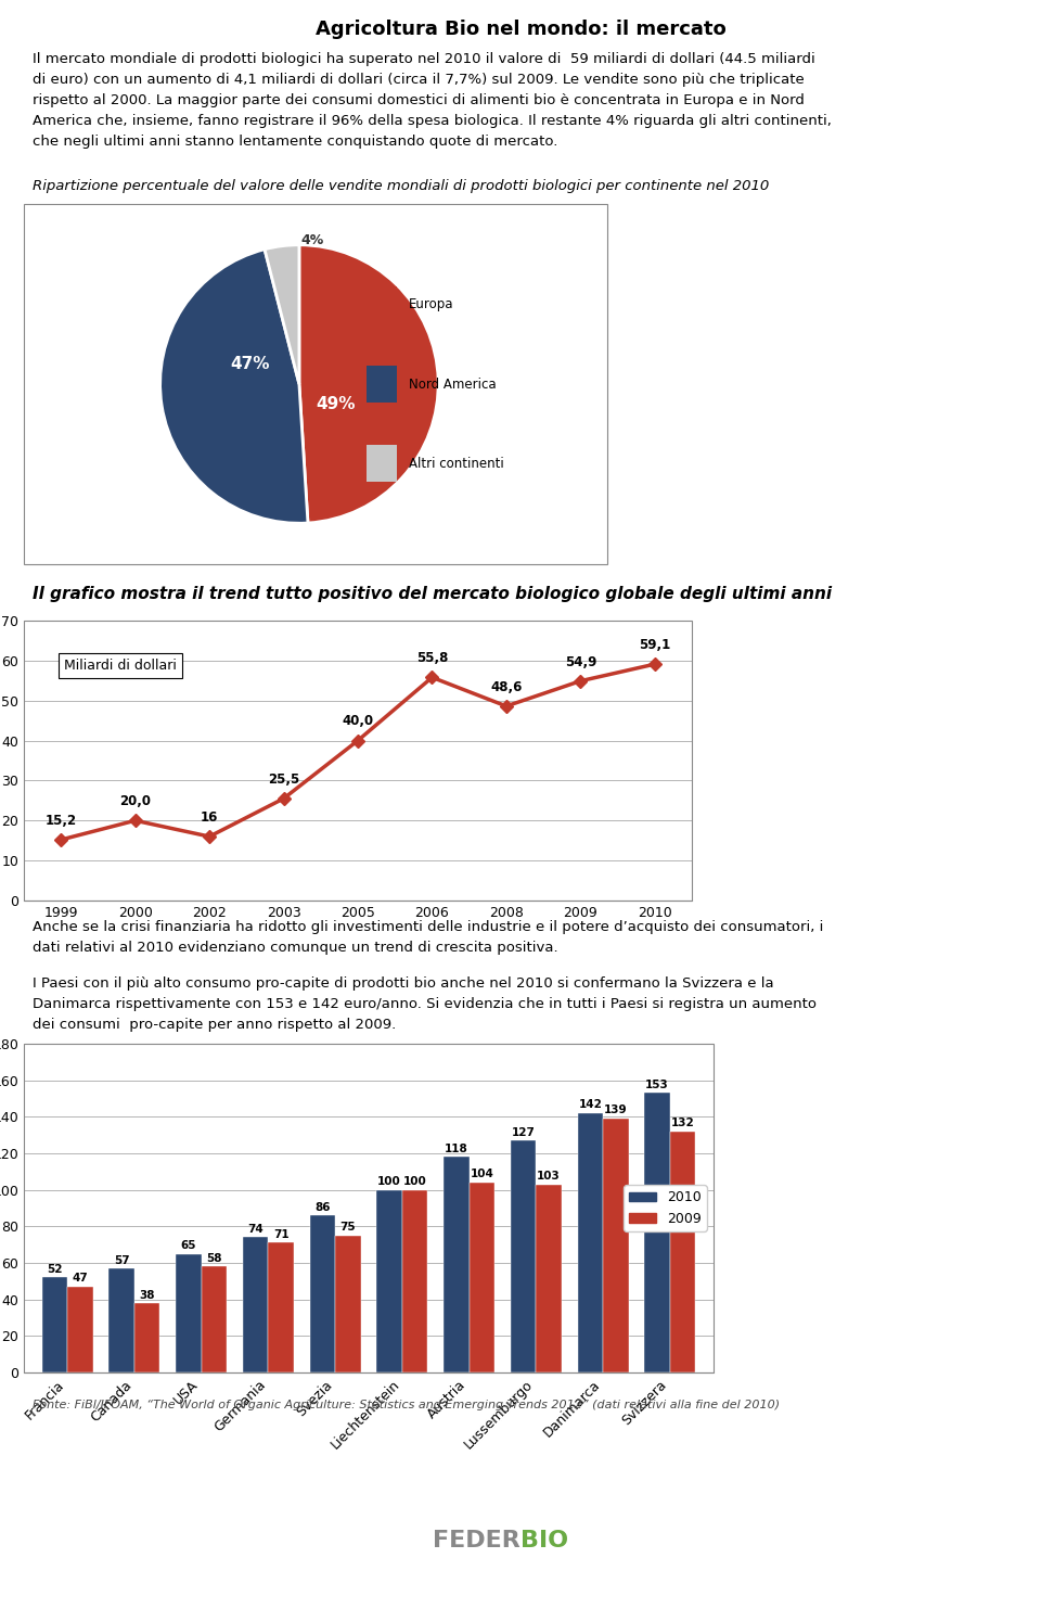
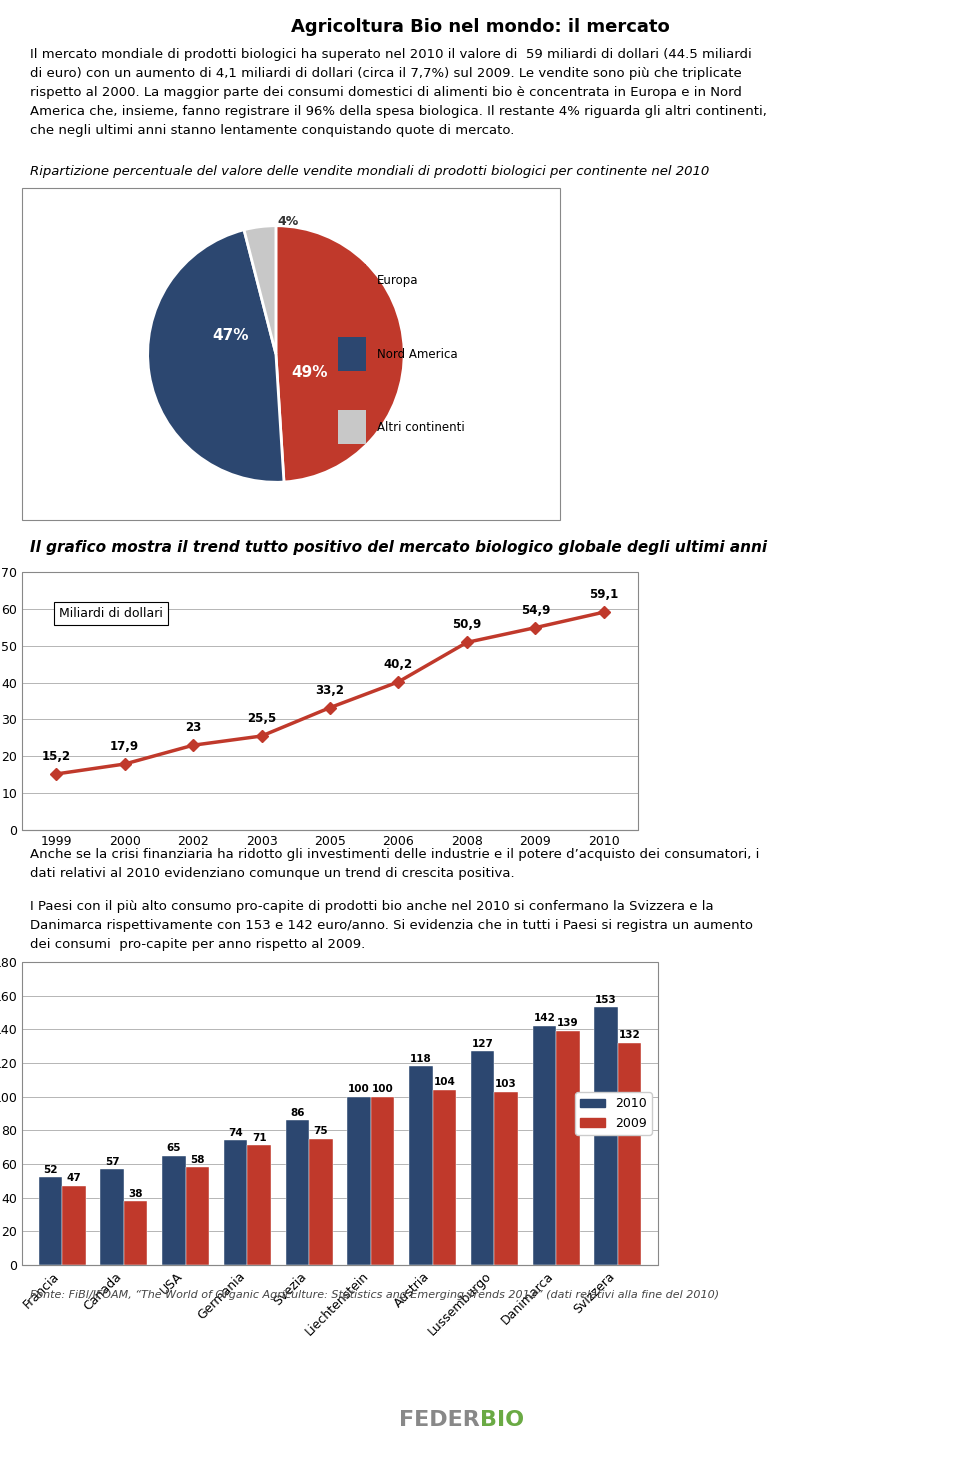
2000: 20,0 -> 17,9
2002: 16 -> 23
2005: 40,0 -> 33,2
2006: 55,8 -> 40,2
2008: 48,6 -> 50,9
